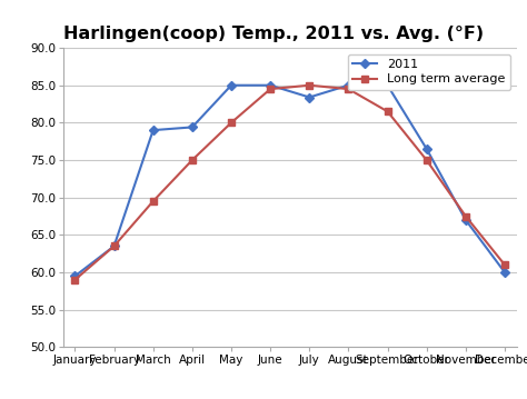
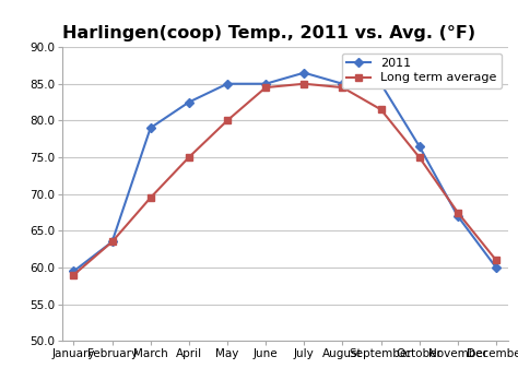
2011/April: 79.4 -> 82.5
2011/July: 83.4 -> 86.5
